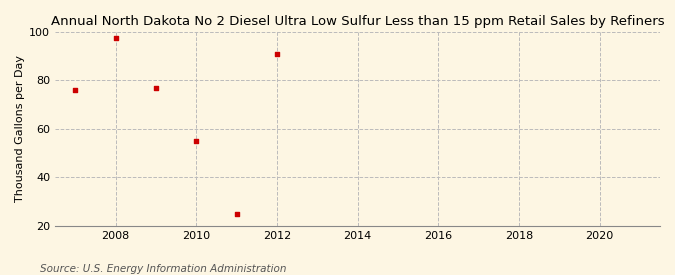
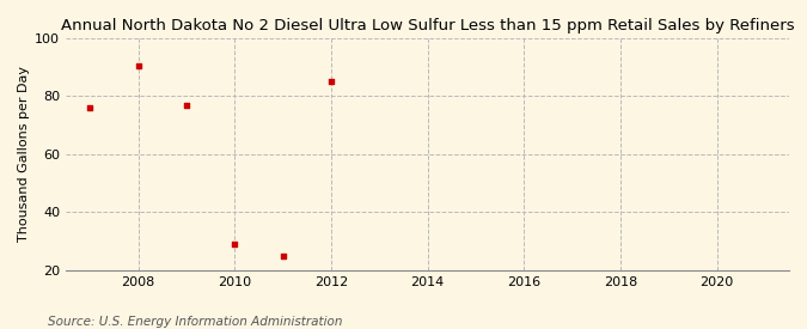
2008: 97.5 -> 90.5
2010: 55.0 -> 29.0
2012: 91.0 -> 85.0
